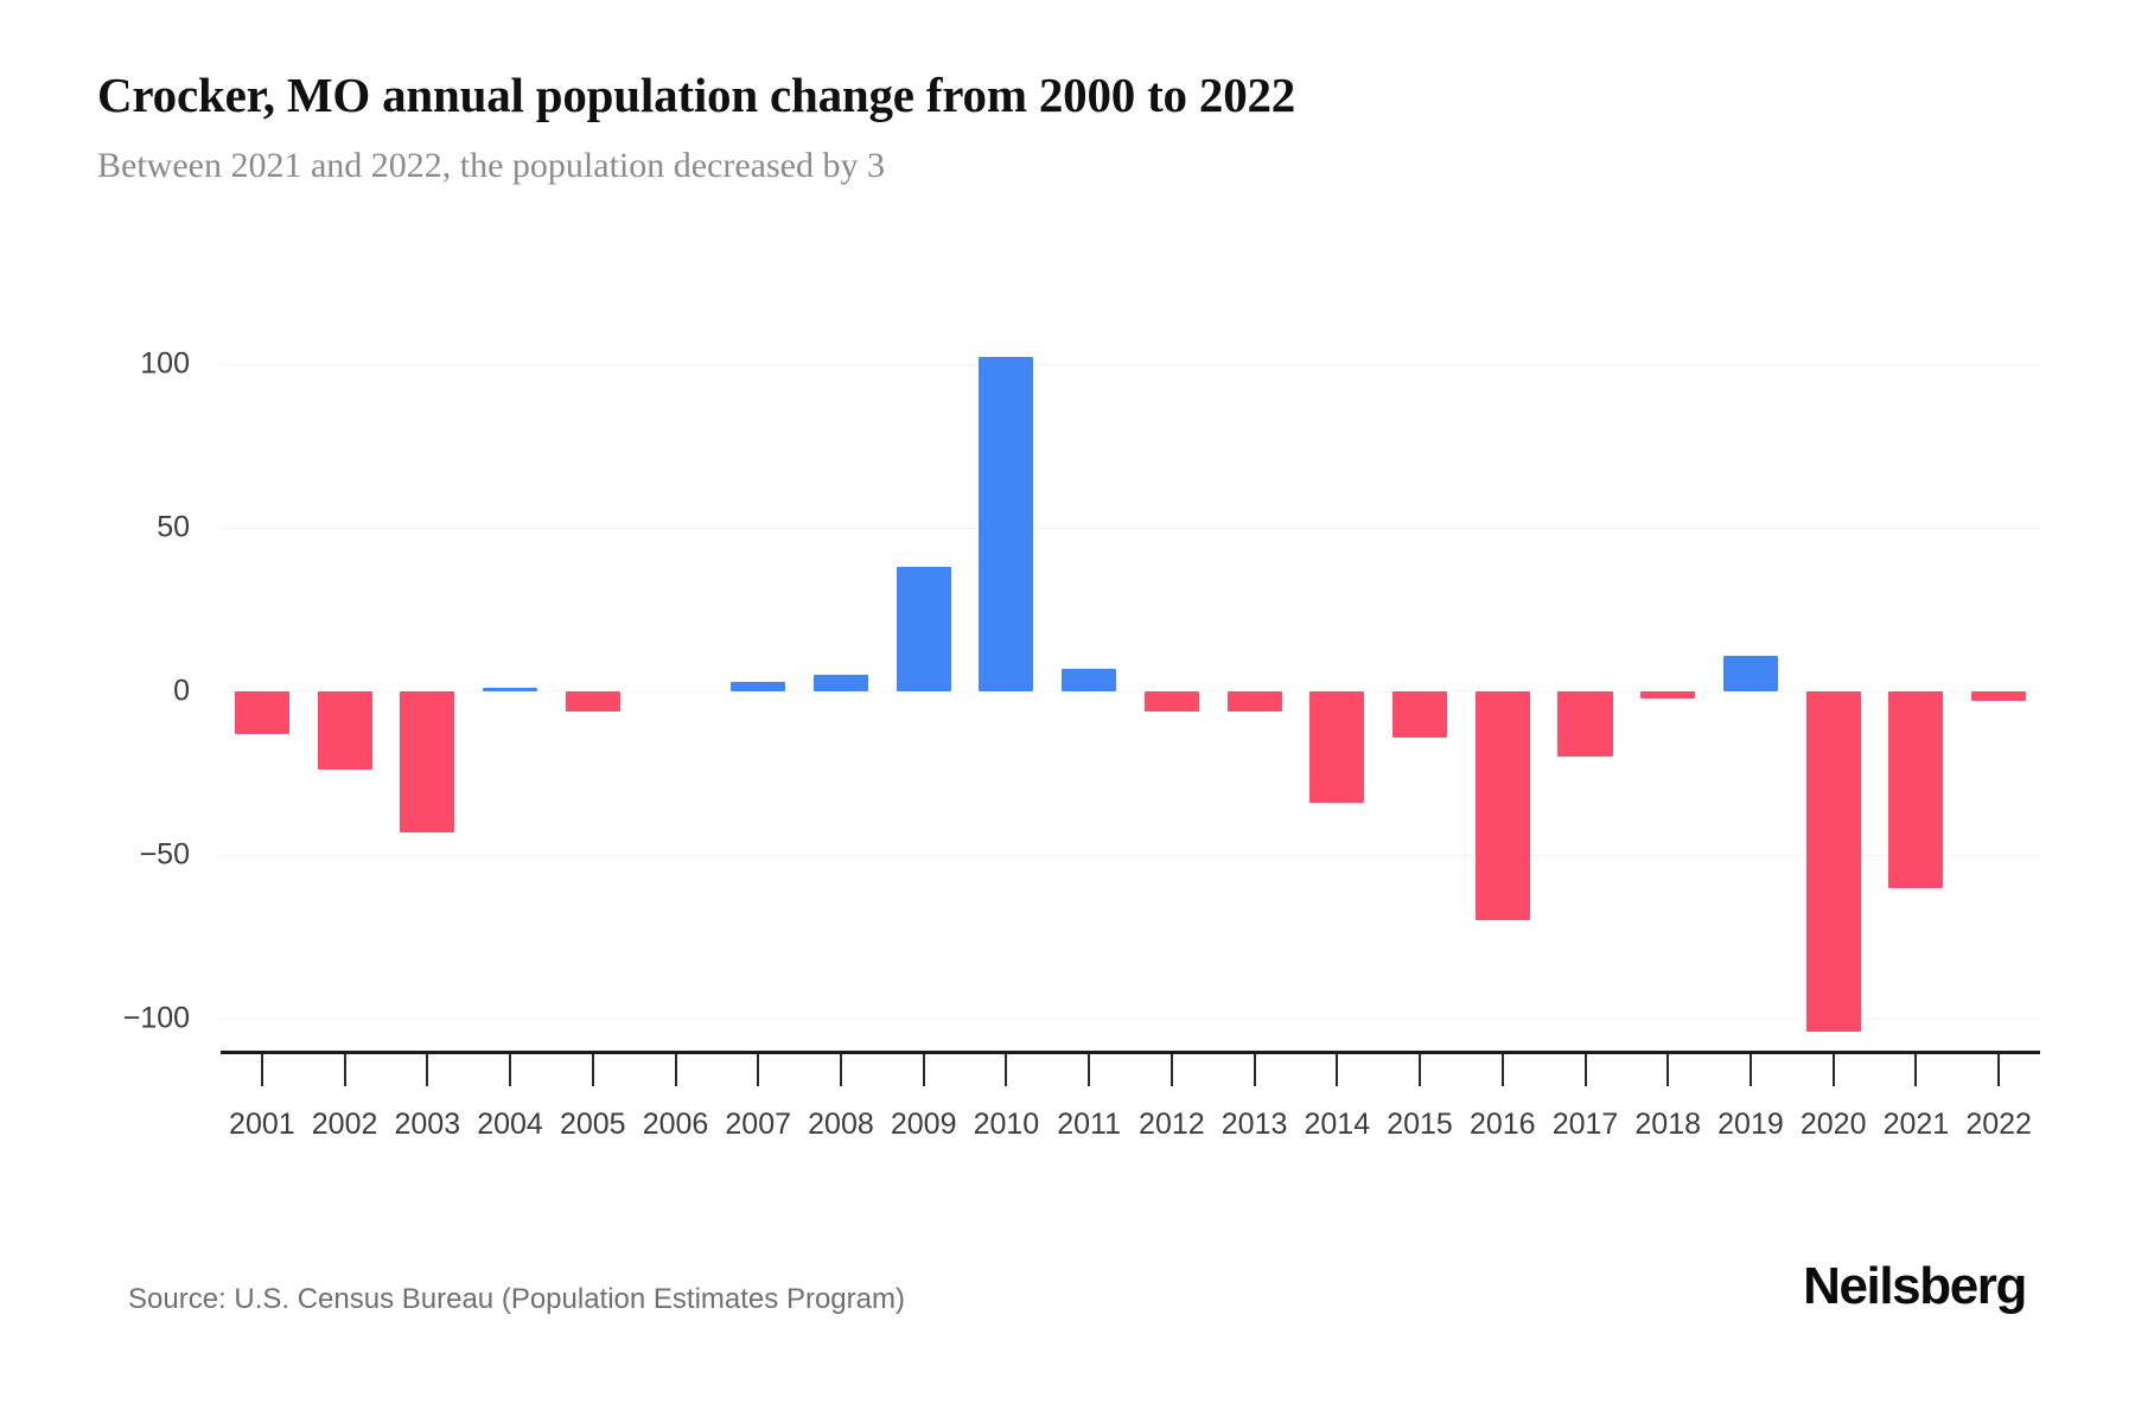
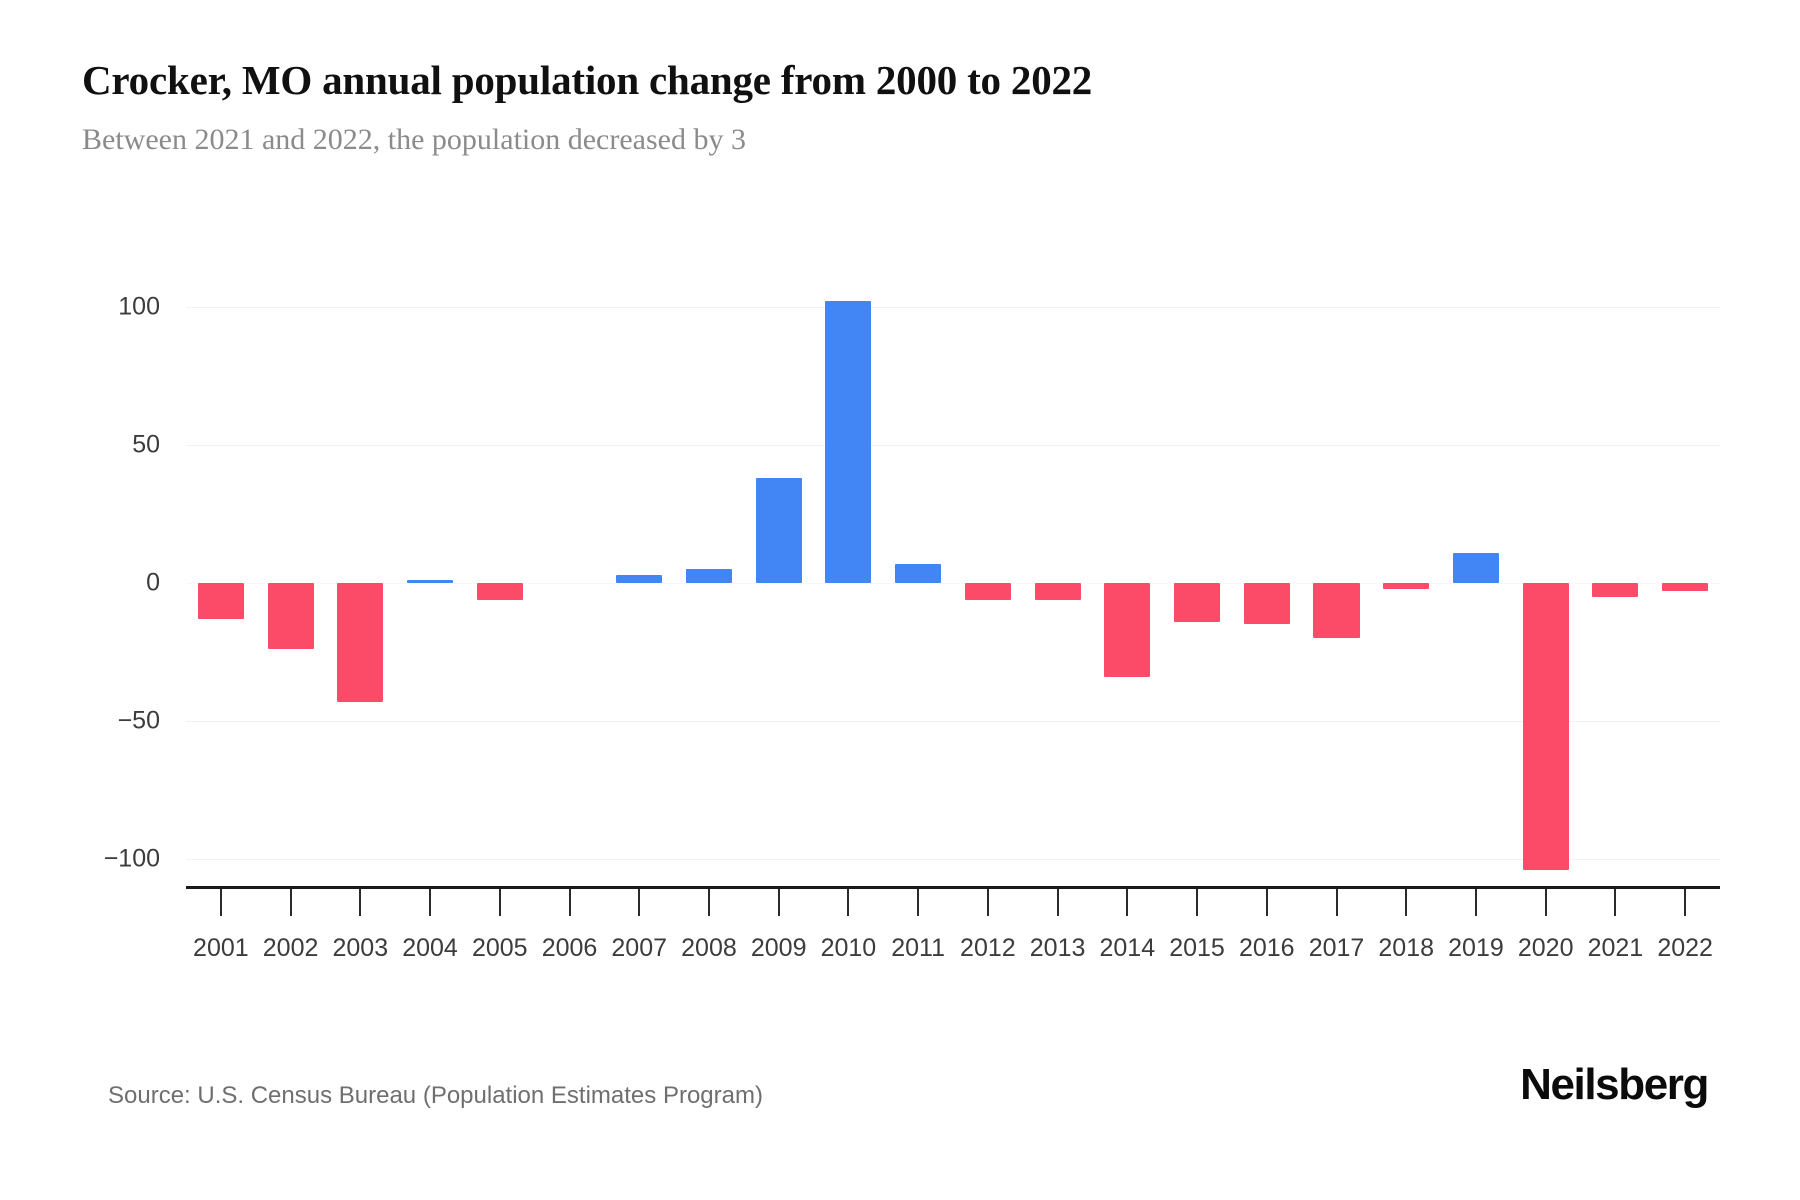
2016: -70 -> -15
2021: -60 -> -5
